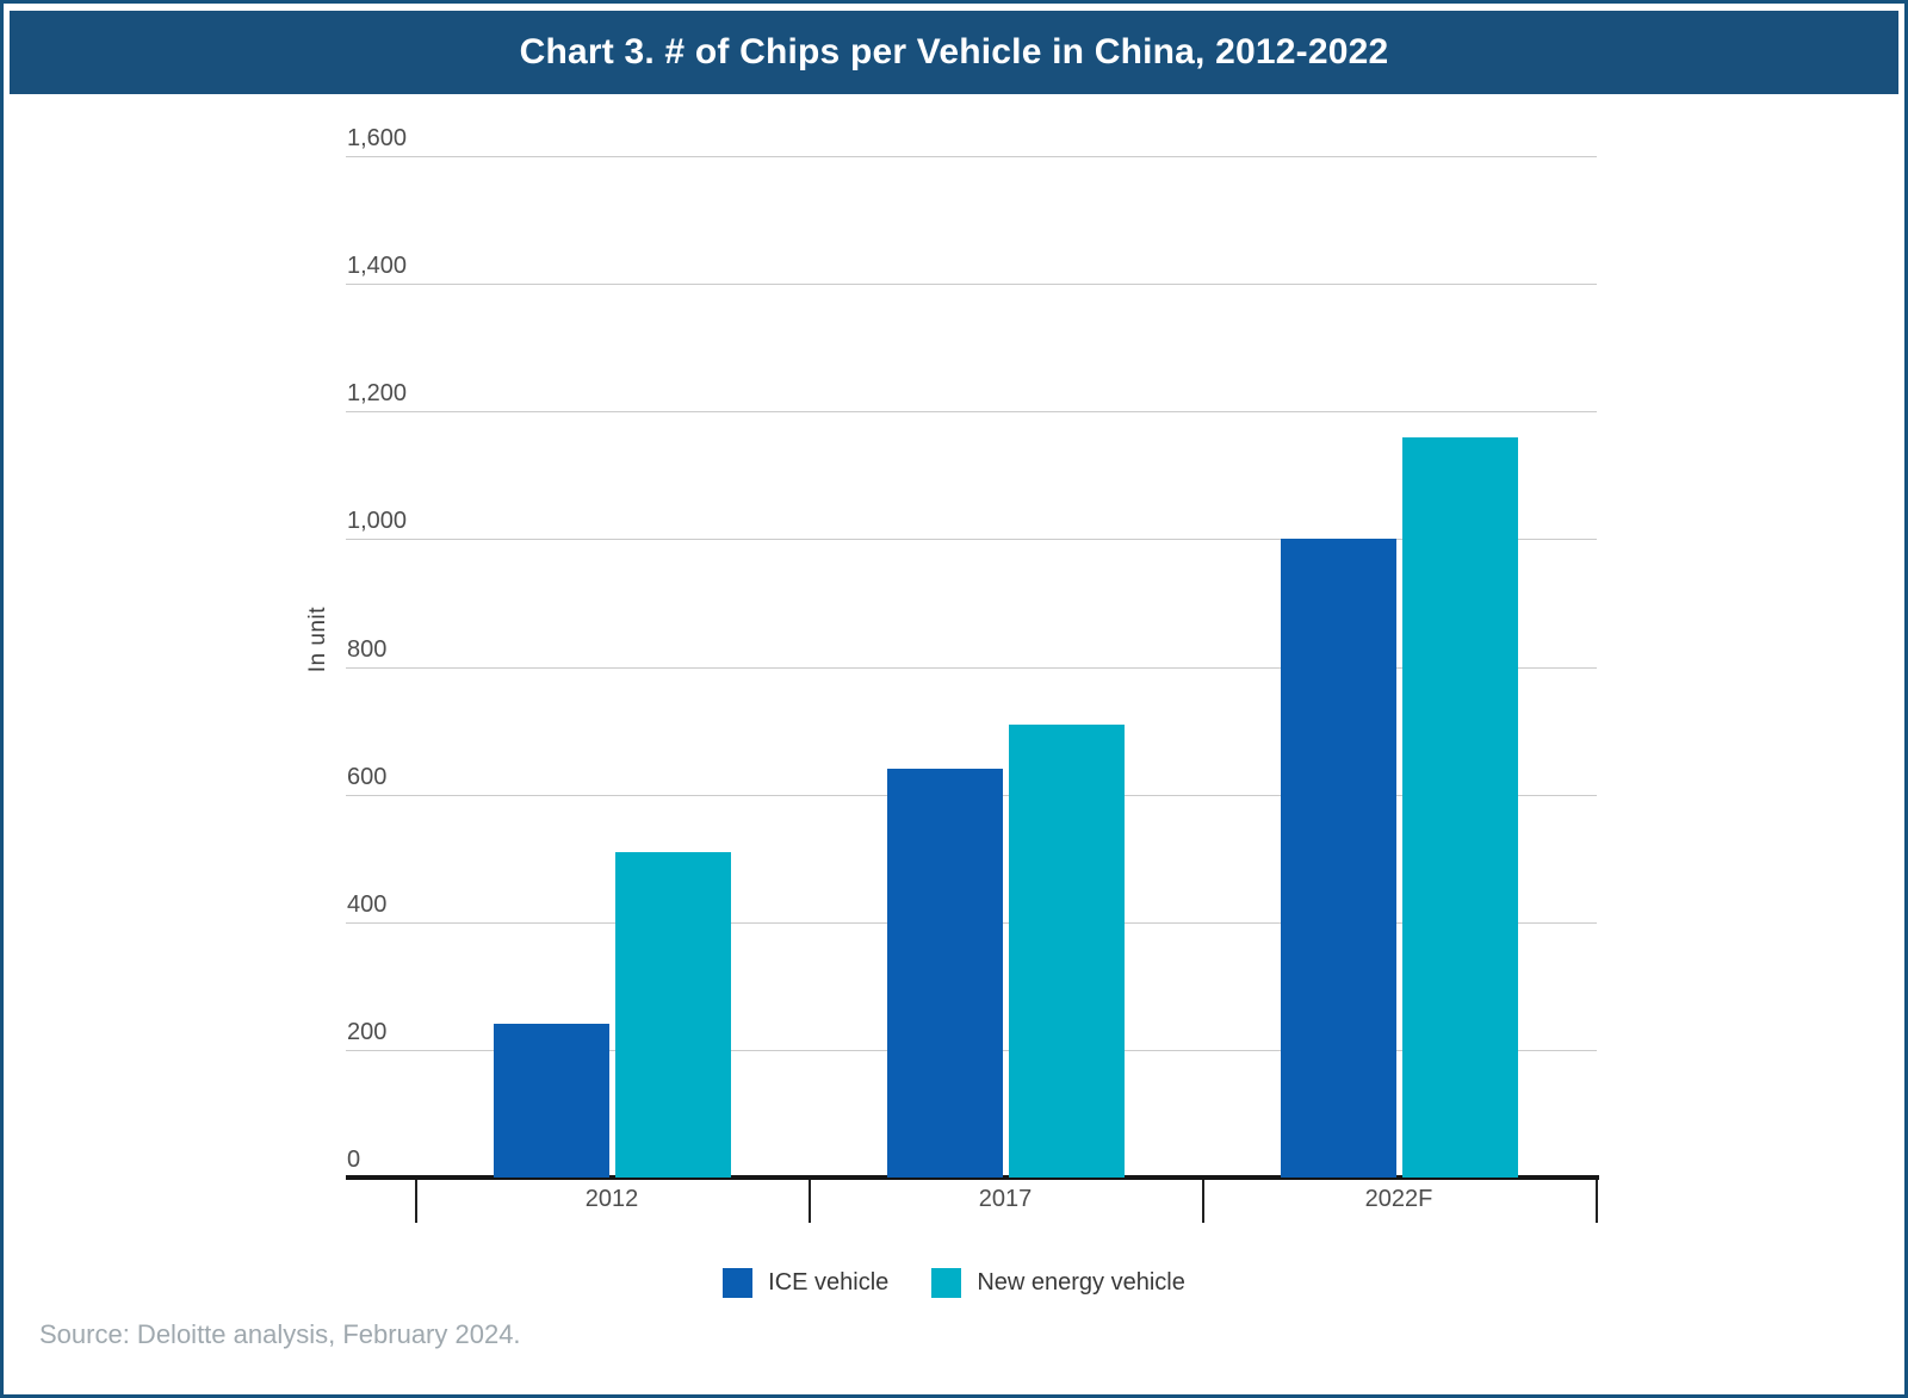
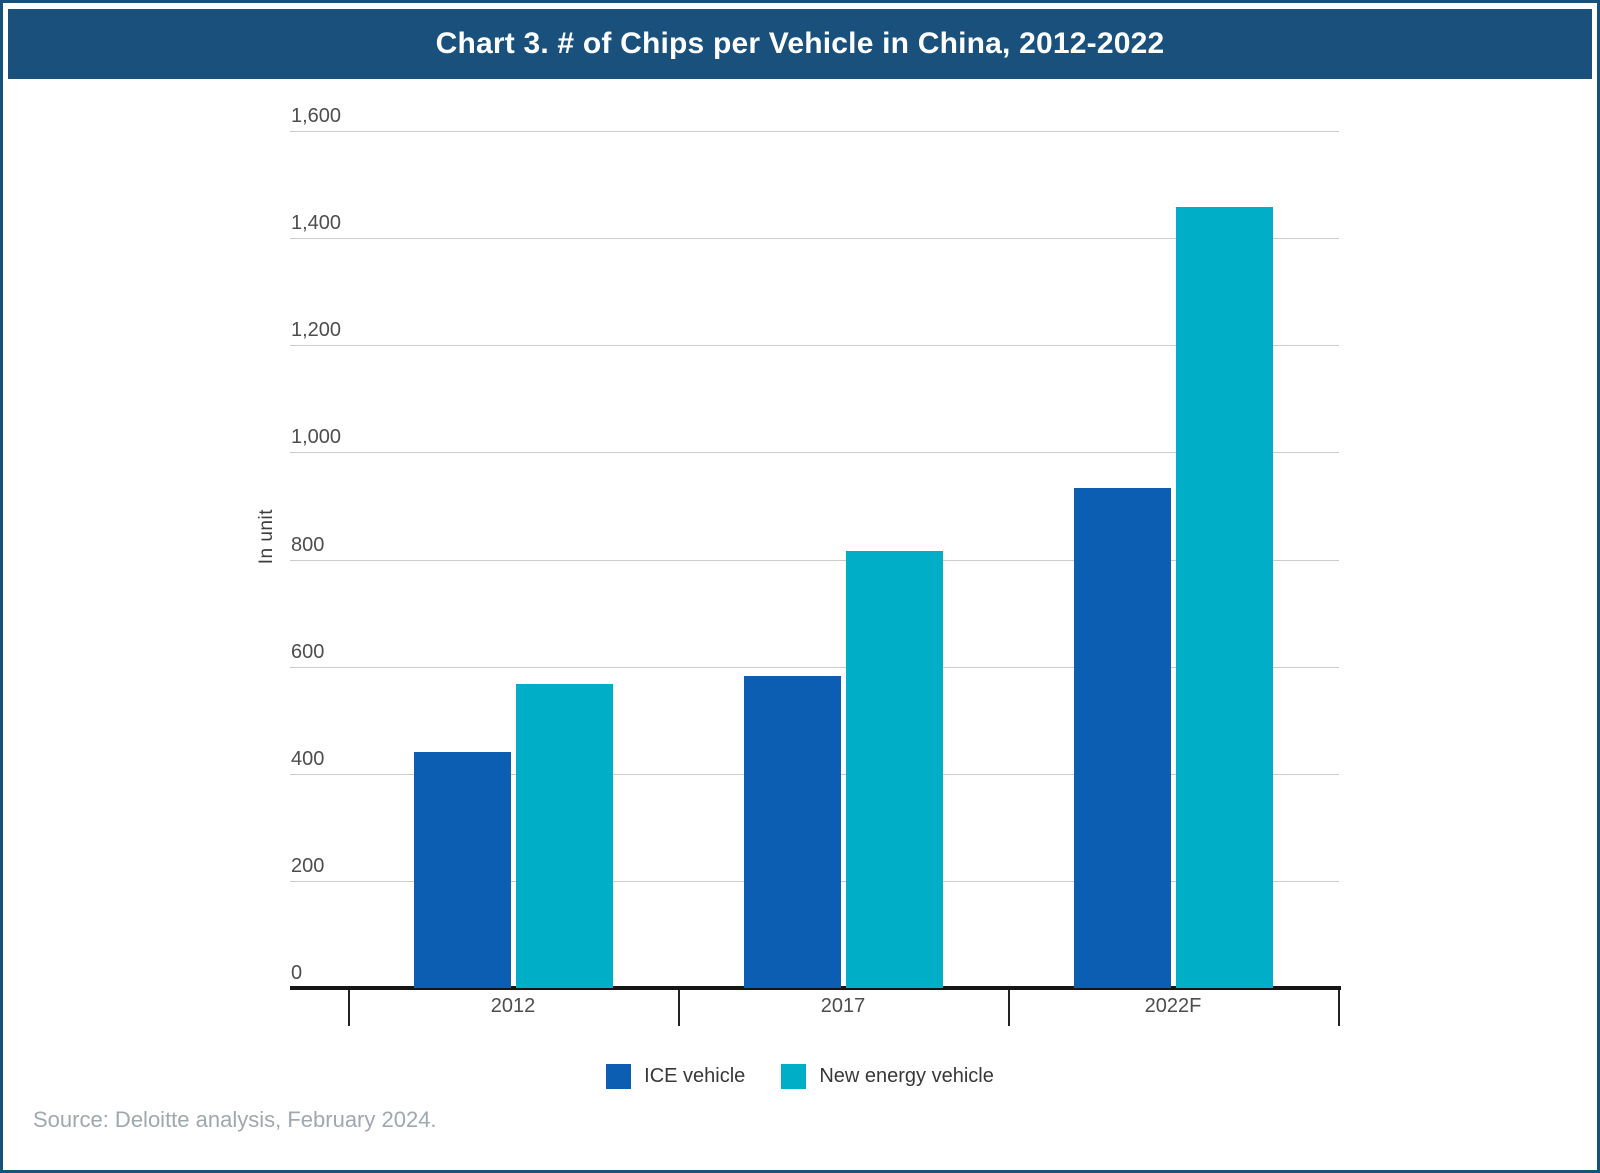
ICE vehicle/2012: 240 -> 440
New energy vehicle/2012: 510 -> 570
ICE vehicle/2017: 640 -> 580
New energy vehicle/2017: 710 -> 820
ICE vehicle/2022F: 1000 -> 930
New energy vehicle/2022F: 1160 -> 1460
